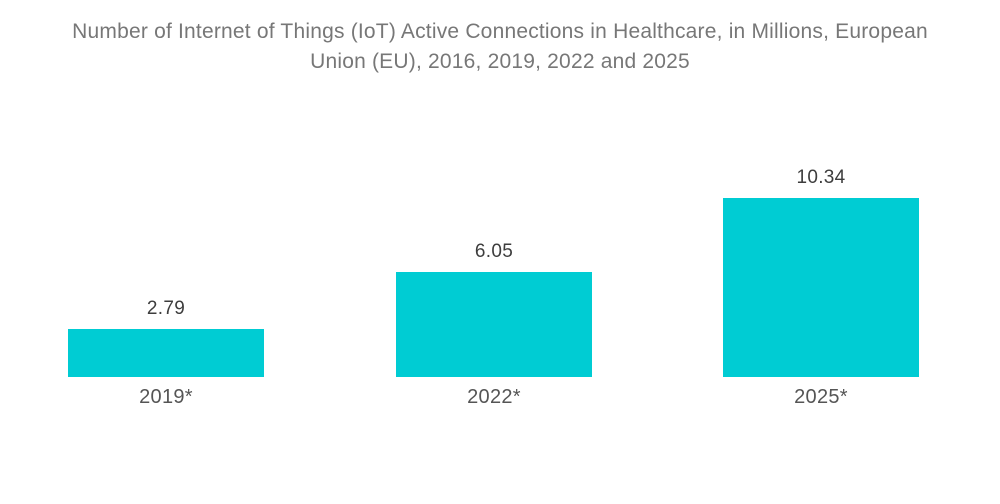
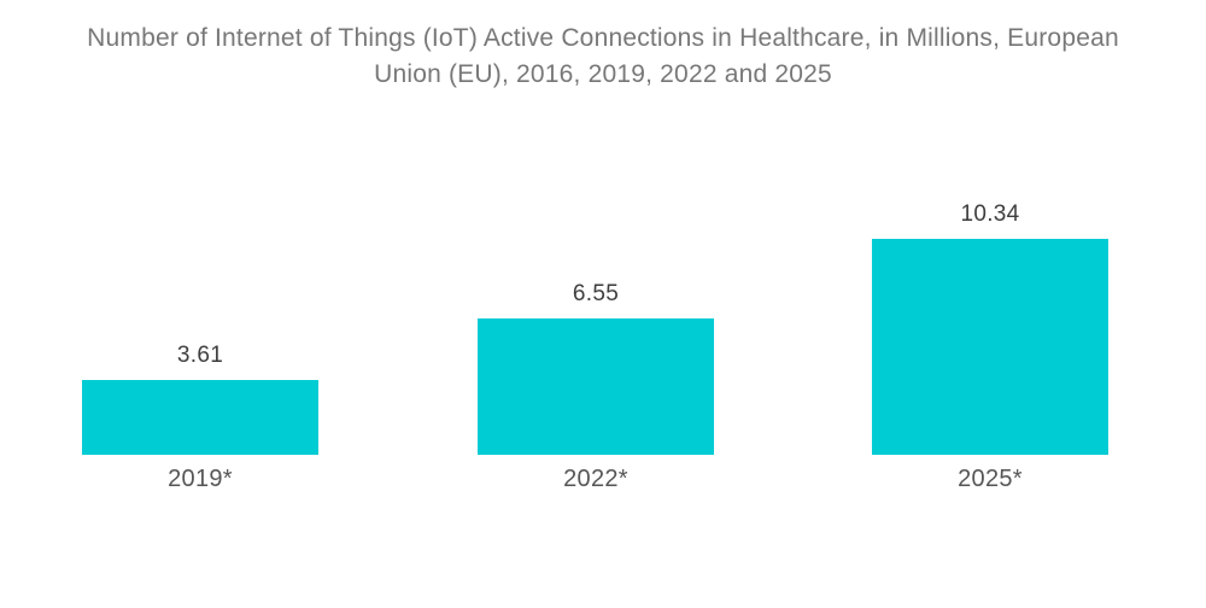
2019*: 2.79 -> 3.61
2022*: 6.05 -> 6.55
